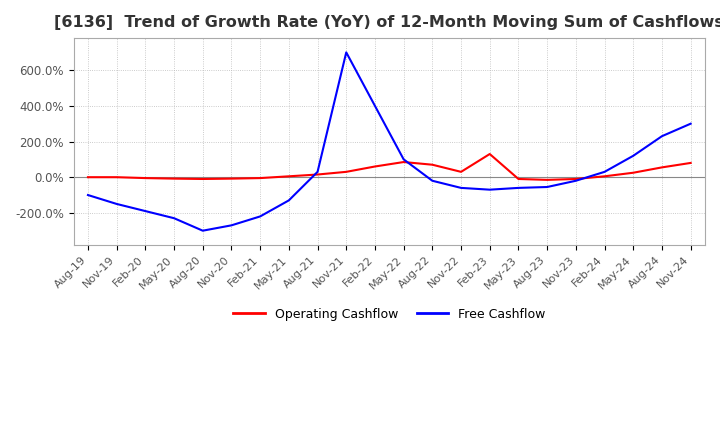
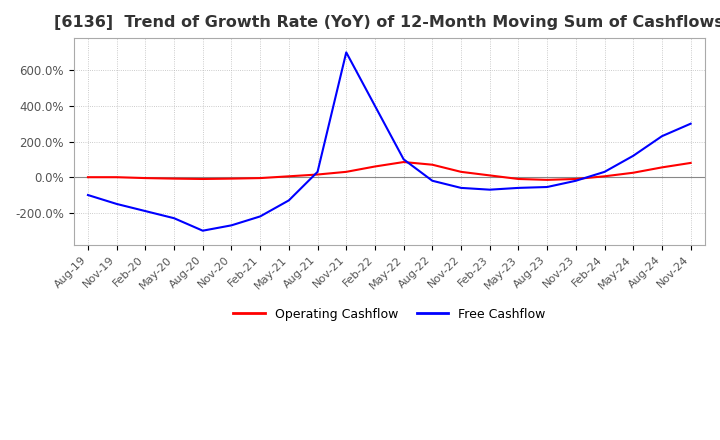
Operating Cashflow/Feb-23: 130% -> 10%
